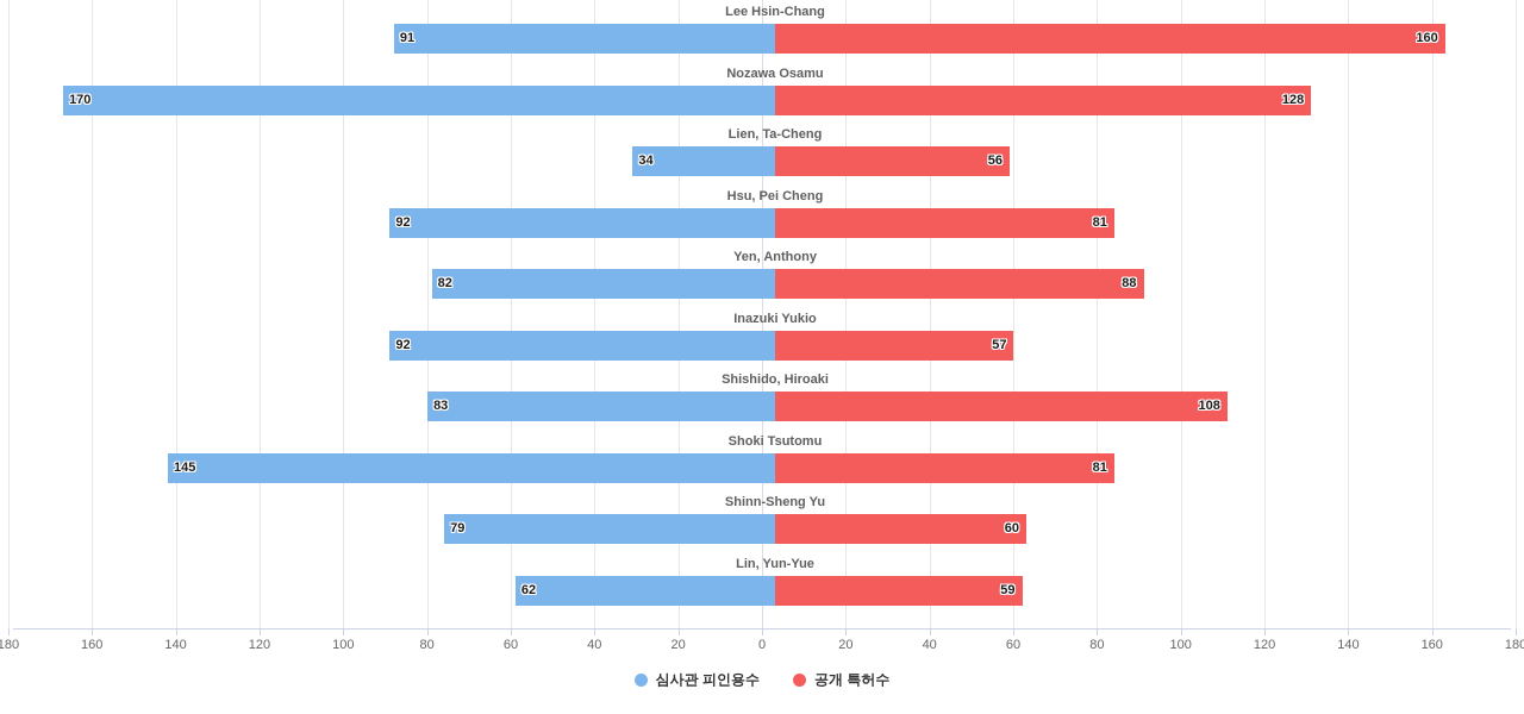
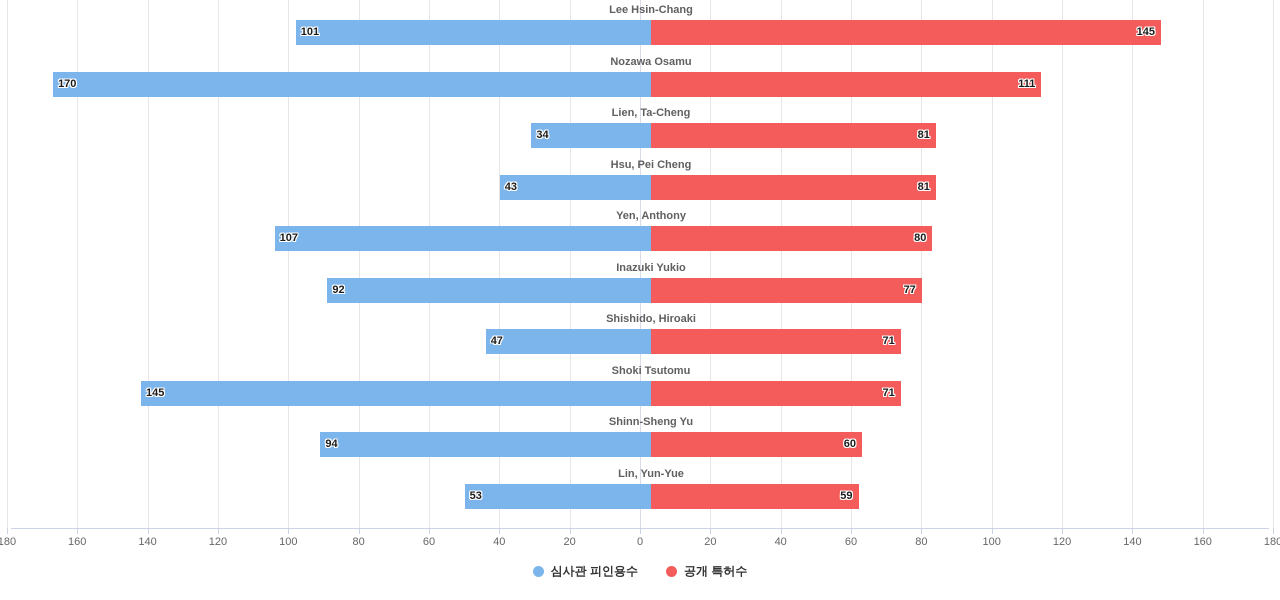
심사관 피인용수/Lee Hsin-Chang: 91 -> 101
공개 특허수/Lee Hsin-Chang: 160 -> 145
공개 특허수/Nozawa Osamu: 128 -> 111
공개 특허수/Lien, Ta-Cheng: 56 -> 81
심사관 피인용수/Hsu, Pei Cheng: 92 -> 43
심사관 피인용수/Yen, Anthony: 82 -> 107
공개 특허수/Yen, Anthony: 88 -> 80
공개 특허수/Inazuki Yukio: 57 -> 77
심사관 피인용수/Shishido, Hiroaki: 83 -> 47
공개 특허수/Shishido, Hiroaki: 108 -> 71
공개 특허수/Shoki Tsutomu: 81 -> 71
심사관 피인용수/Shinn-Sheng Yu: 79 -> 94
심사관 피인용수/Lin, Yun-Yue: 62 -> 53
